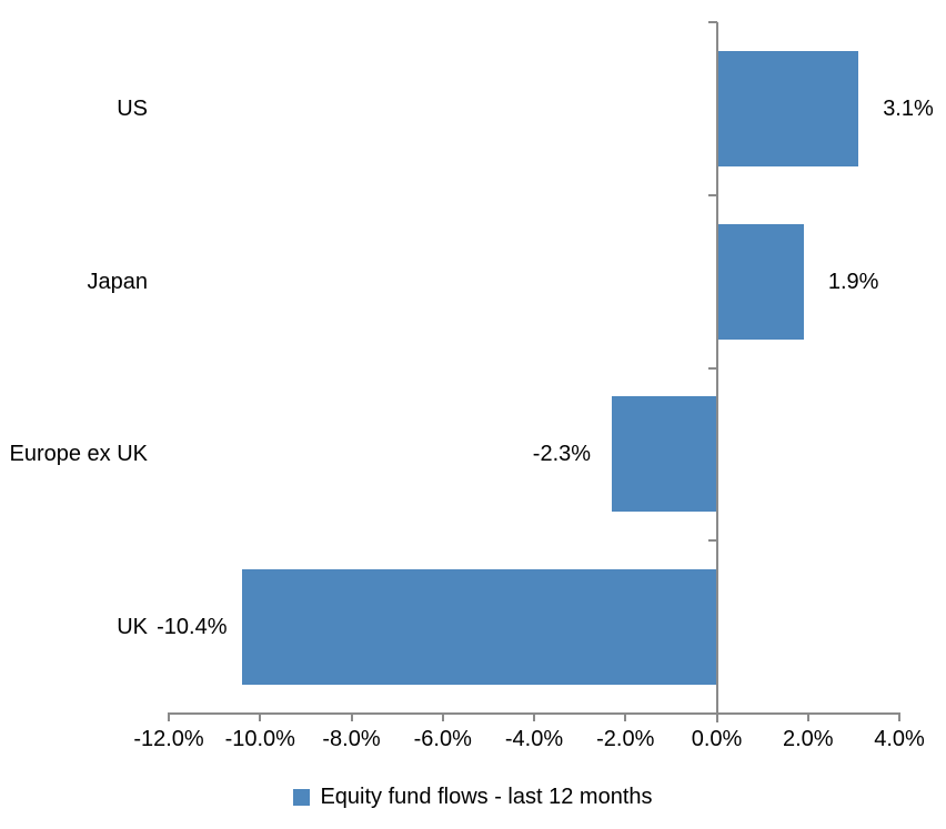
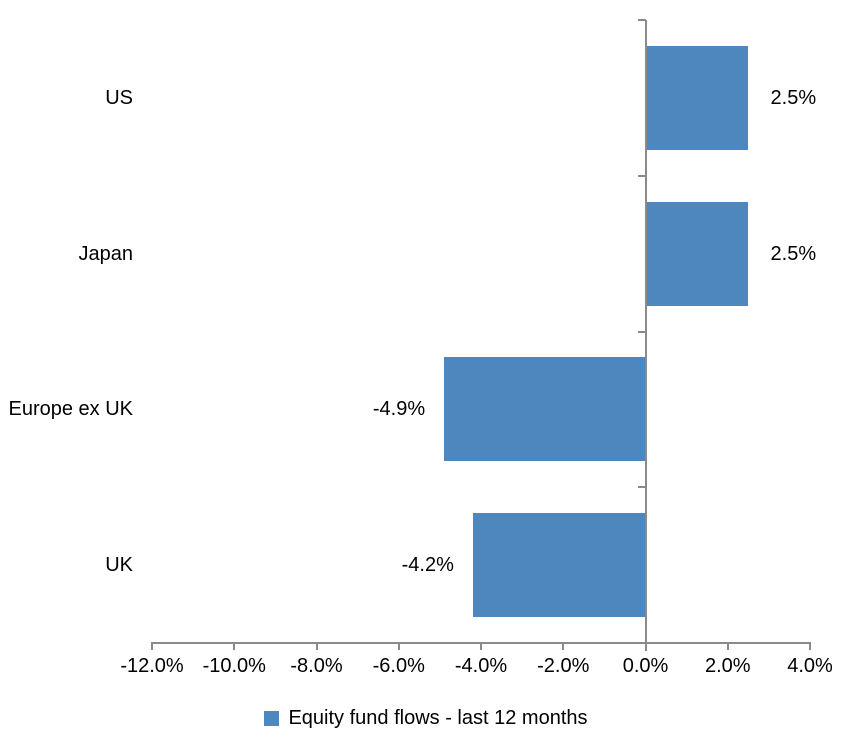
US: 3.1% -> 2.5%
Japan: 1.9% -> 2.5%
Europe ex UK: -2.3% -> -4.9%
UK: -10.4% -> -4.2%
